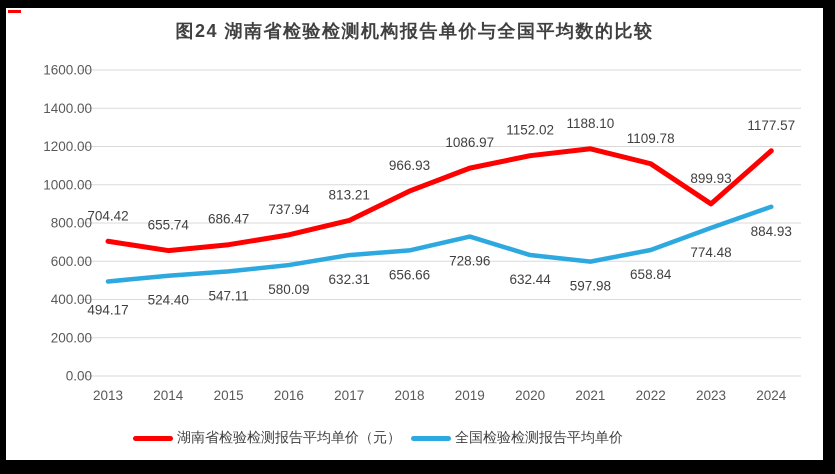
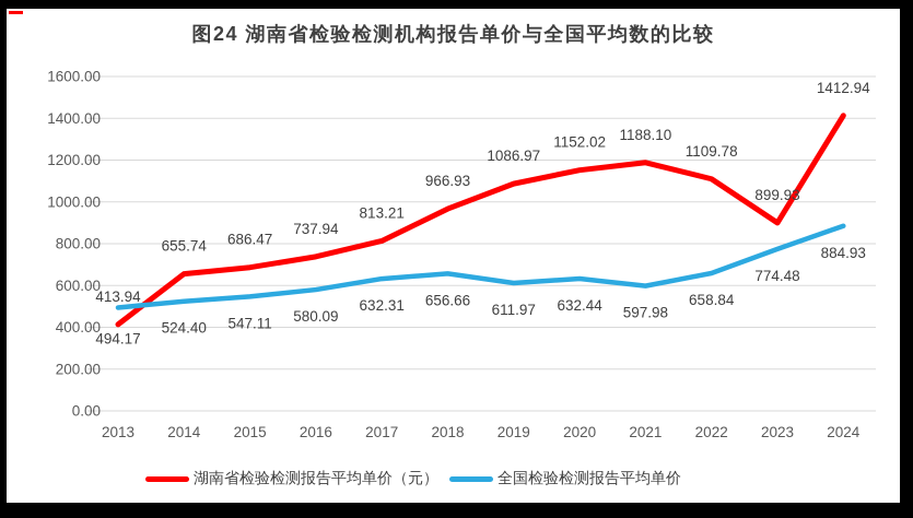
湖南省检验检测报告平均单价（元）/2013: 704.42 -> 413.94
全国检验检测报告平均单价/2019: 728.96 -> 611.97
湖南省检验检测报告平均单价（元）/2024: 1177.57 -> 1412.94
